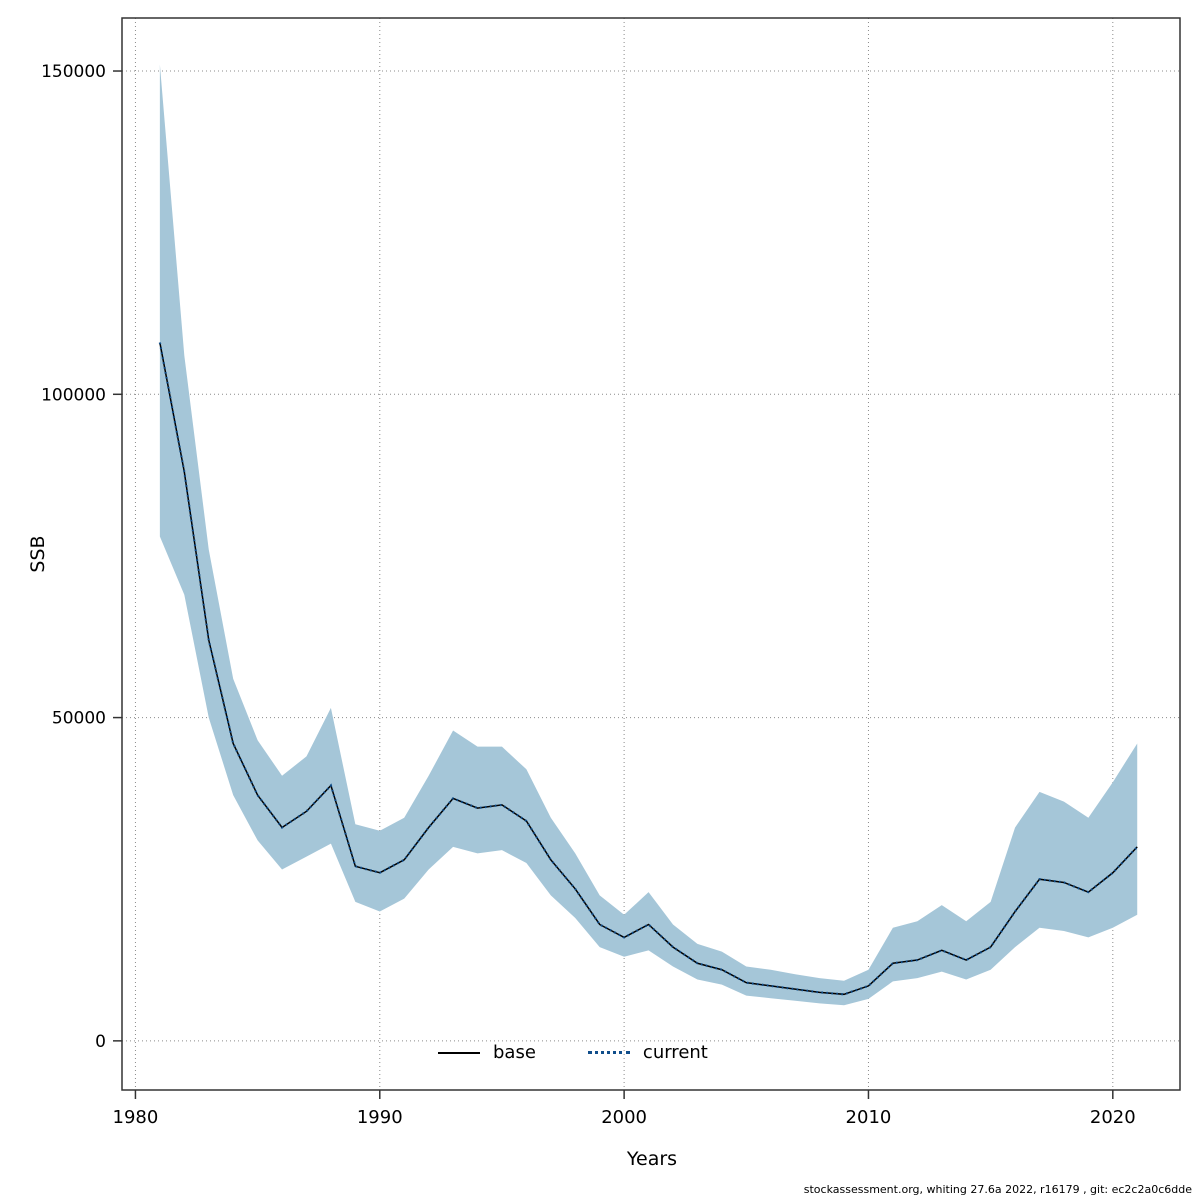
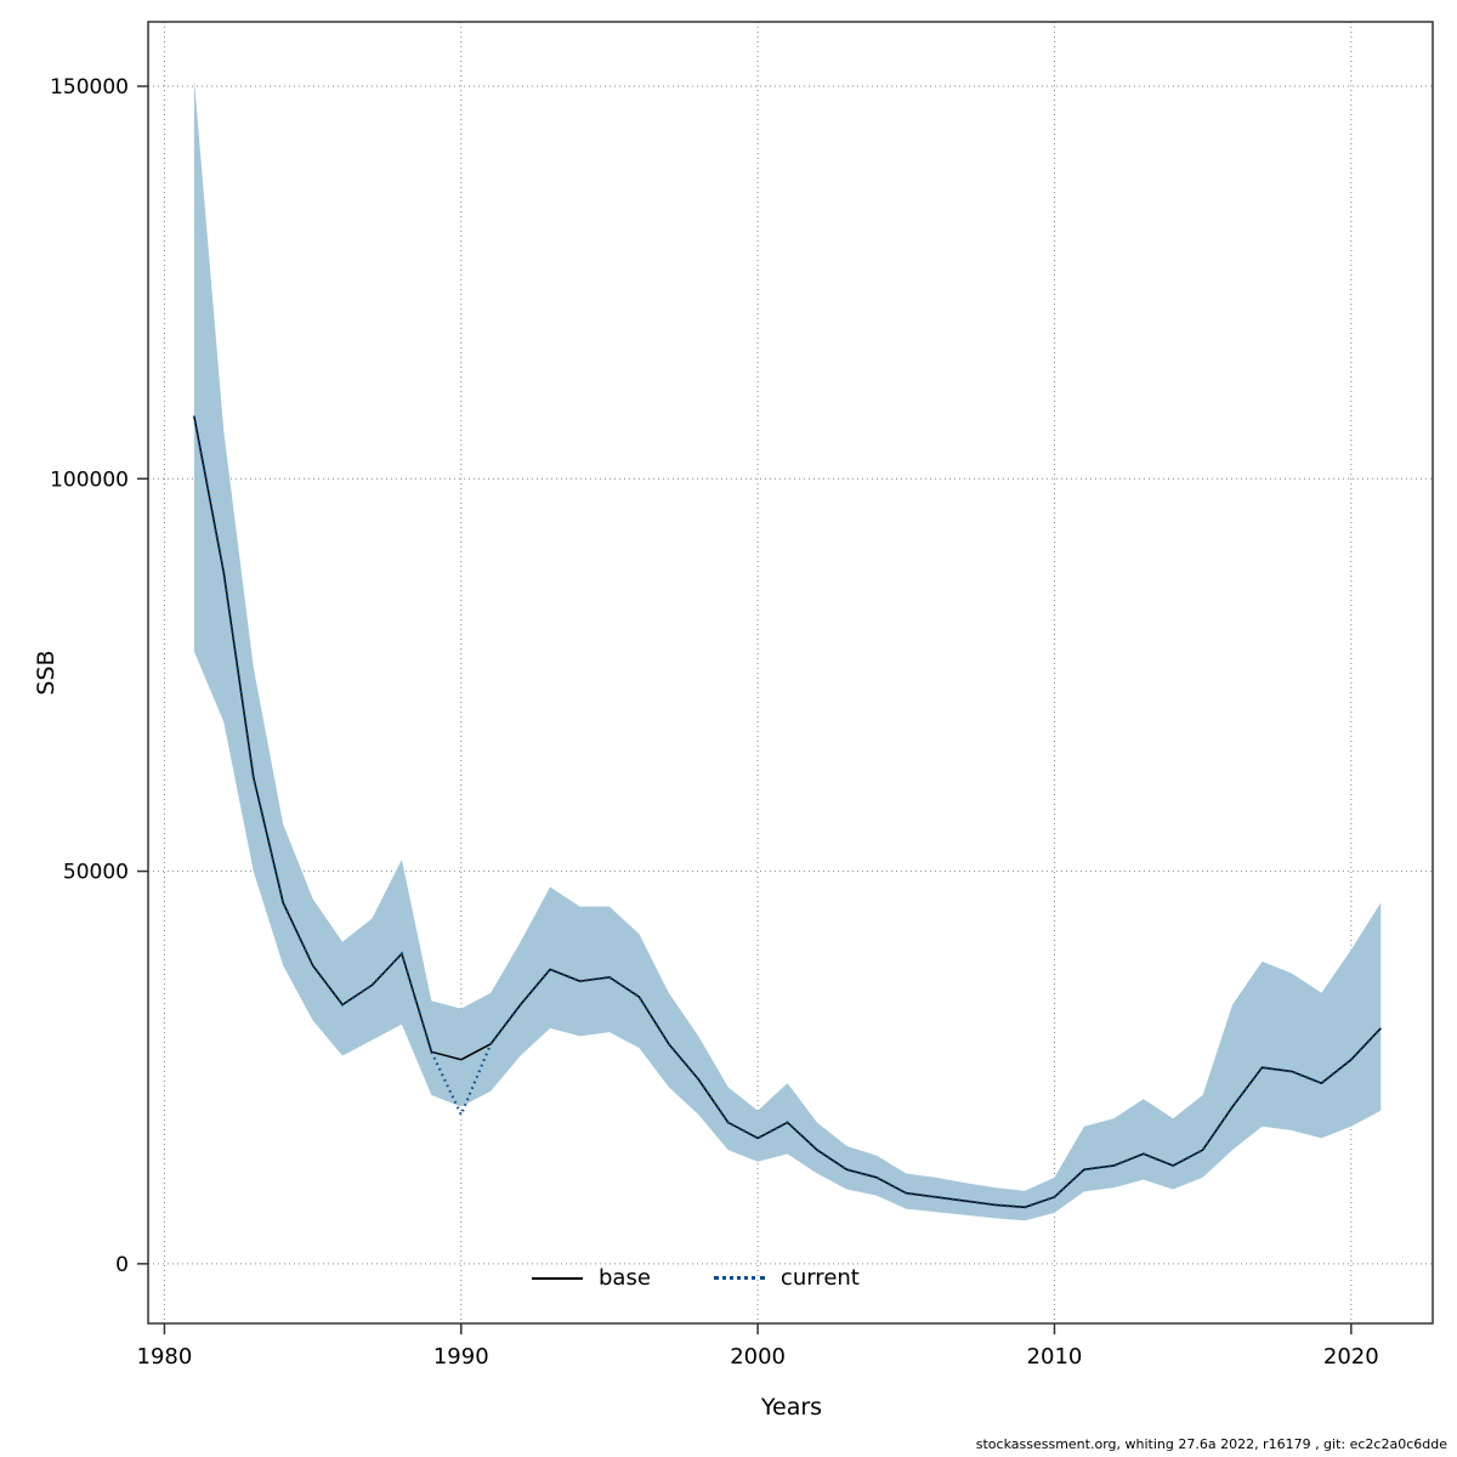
current/1990: 26000 -> 19000
